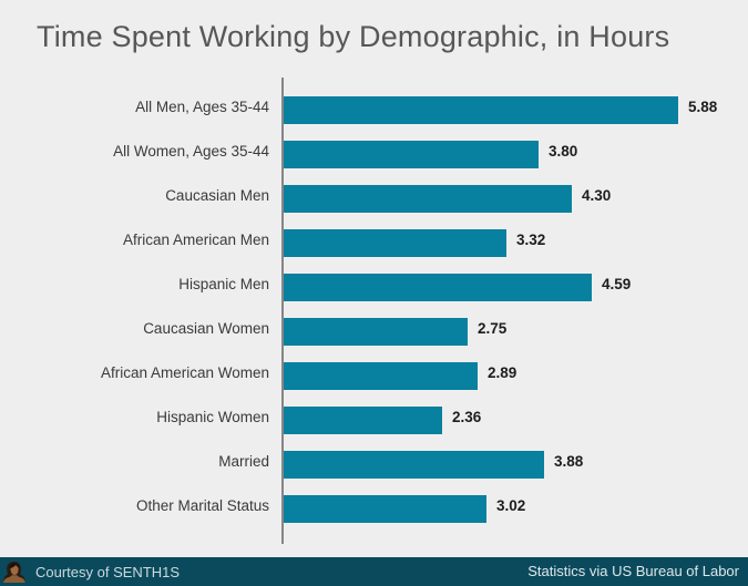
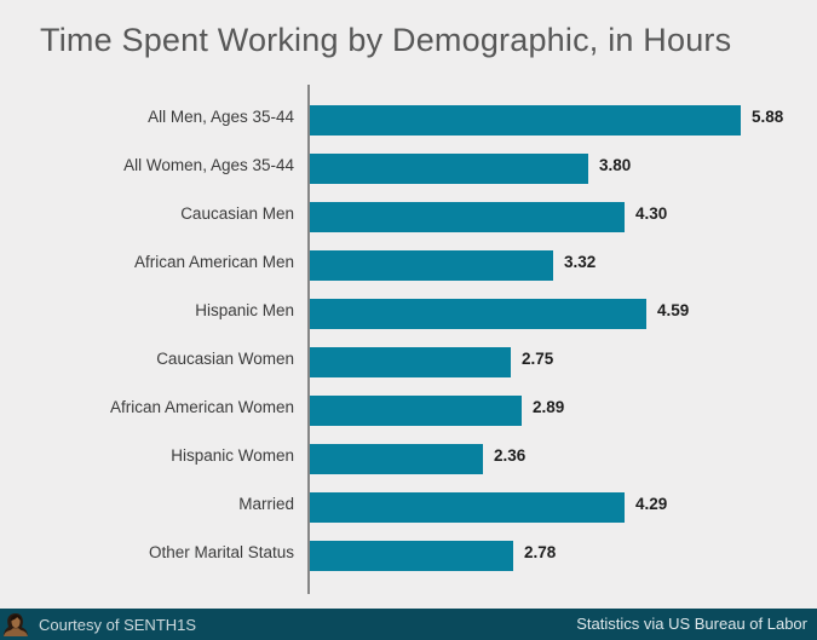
Married: 3.88 -> 4.29
Other Marital Status: 3.02 -> 2.78
